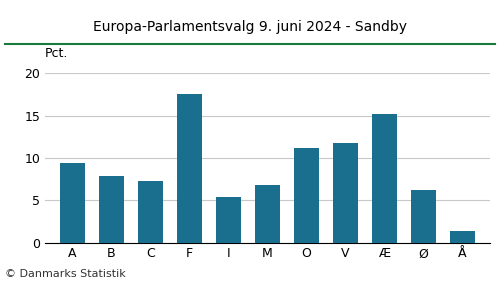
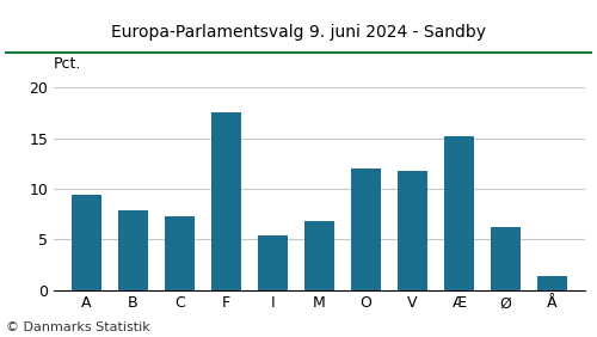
O: 11.2 -> 12.0
